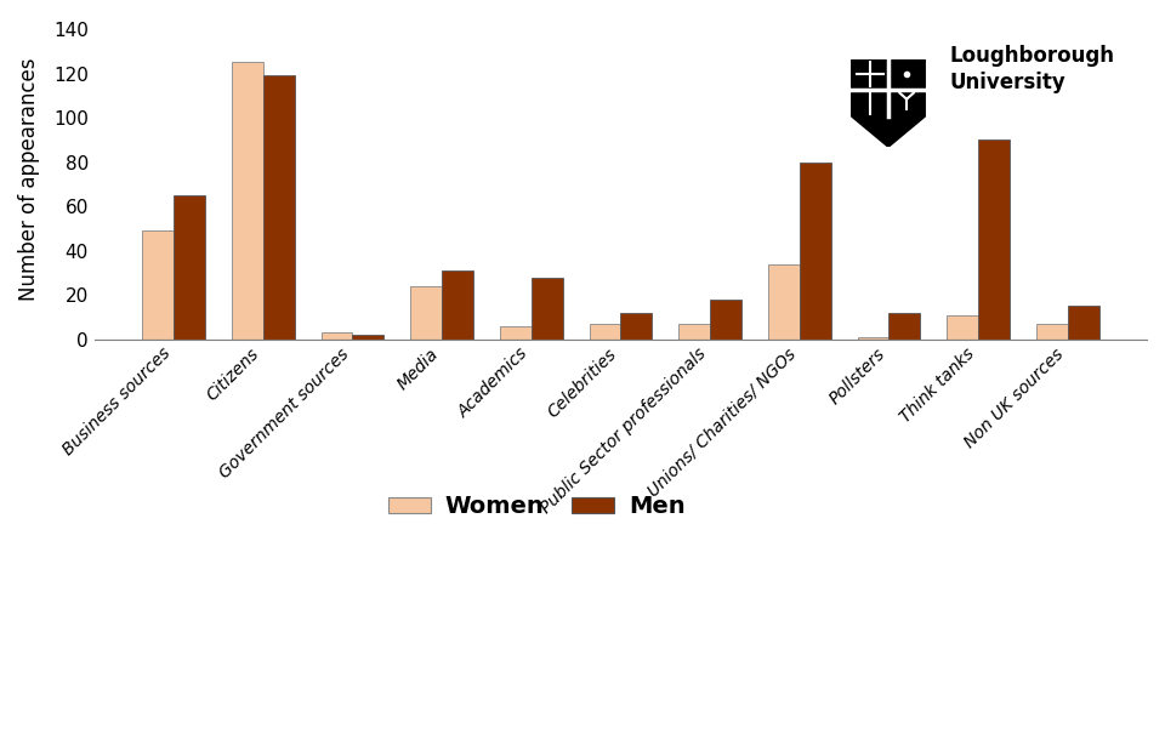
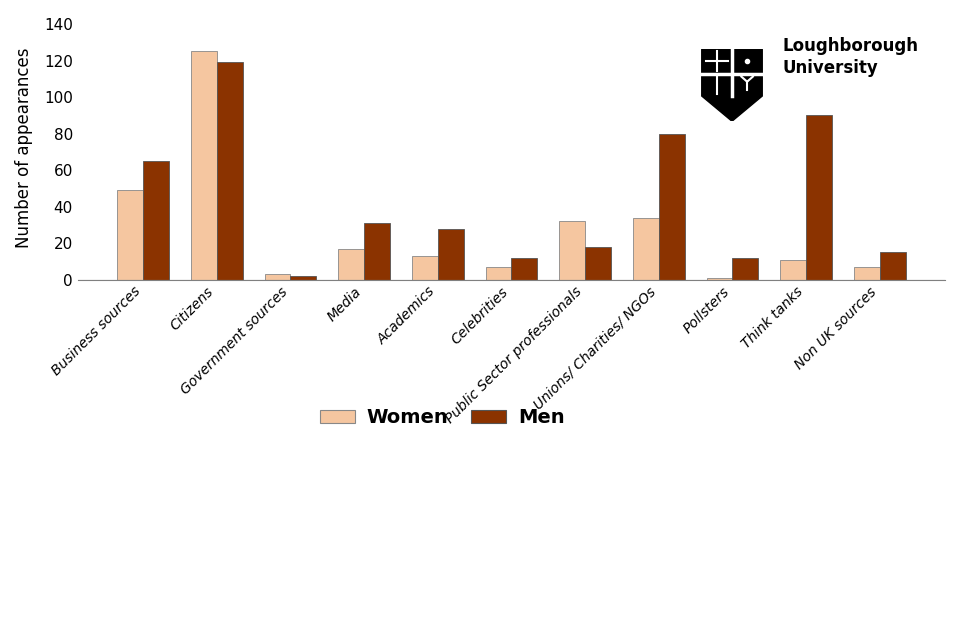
Women/Media: 24 -> 17
Women/Academics: 6 -> 13
Women/Public Sector professionals: 7 -> 32
